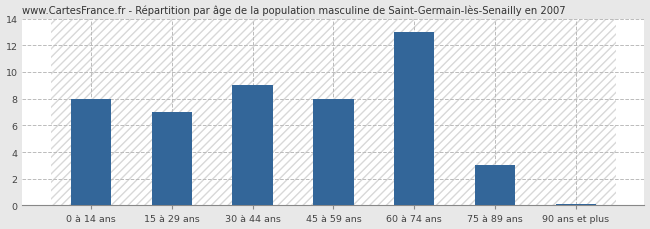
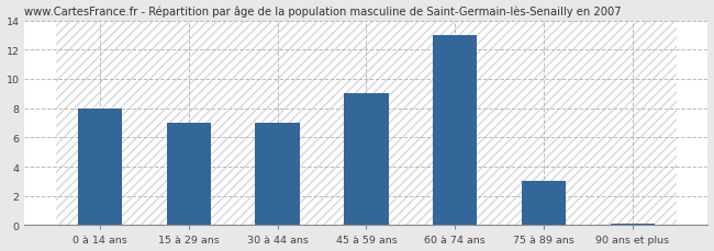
30 à 44 ans: 9.0 -> 7.0
45 à 59 ans: 8.0 -> 9.0
